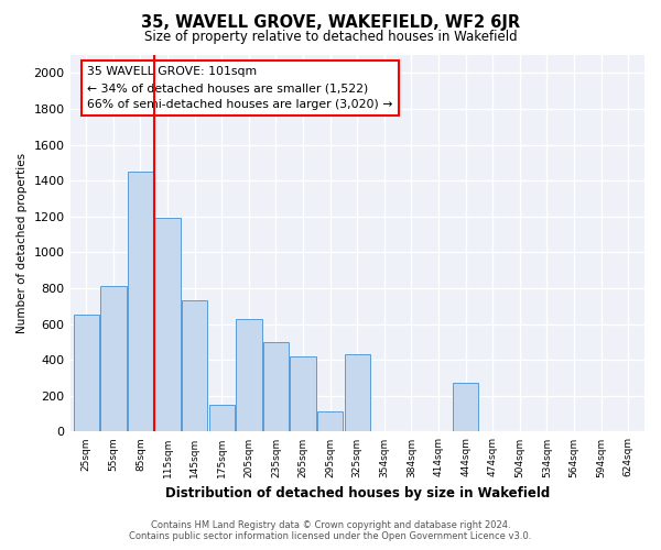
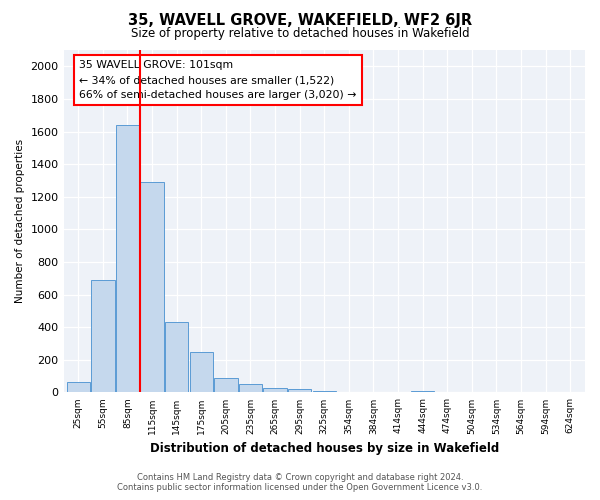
25sqm: 650 -> 60
55sqm: 810 -> 690
85sqm: 1450 -> 1640
115sqm: 1190 -> 1290
145sqm: 730 -> 430
175sqm: 150 -> 250
205sqm: 630 -> 90
235sqm: 500 -> 50
265sqm: 420 -> 30
295sqm: 110 -> 20
325sqm: 430 -> 10
444sqm: 270 -> 10
